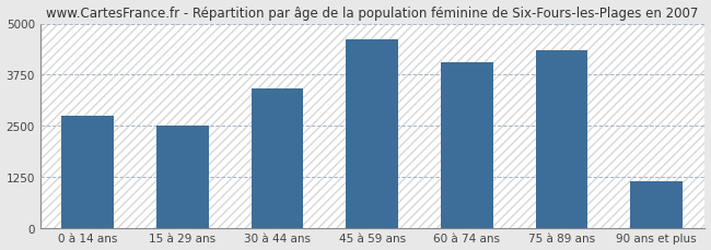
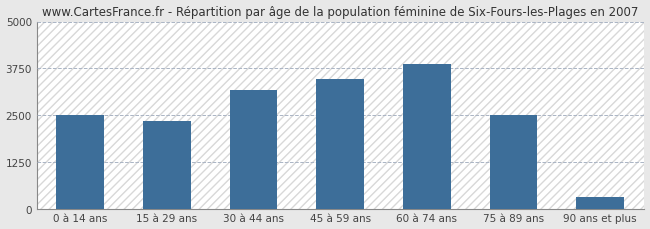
0 à 14 ans: 2750 -> 2510
15 à 29 ans: 2500 -> 2350
30 à 44 ans: 3400 -> 3180
45 à 59 ans: 4600 -> 3460
60 à 74 ans: 4050 -> 3860
75 à 89 ans: 4350 -> 2490
90 ans et plus: 1150 -> 310
